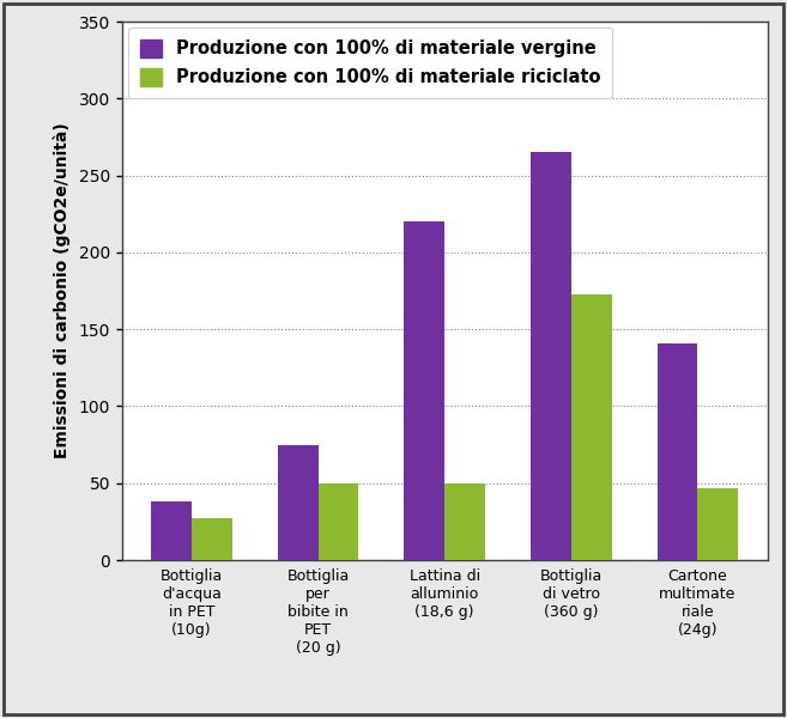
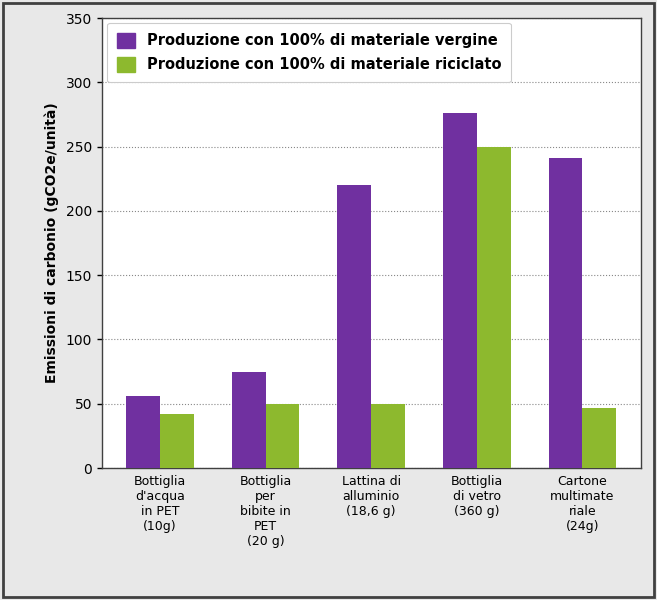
Produzione con 100% di materiale vergine/Bottiglia d'acqua in PET (10g): 38 -> 56
Produzione con 100% di materiale riciclato/Bottiglia d'acqua in PET (10g): 27 -> 42
Produzione con 100% di materiale vergine/Bottiglia di vetro (360 g): 265 -> 276
Produzione con 100% di materiale riciclato/Bottiglia di vetro (360 g): 173 -> 250
Produzione con 100% di materiale vergine/Cartone multimate riale (24g): 141 -> 241
